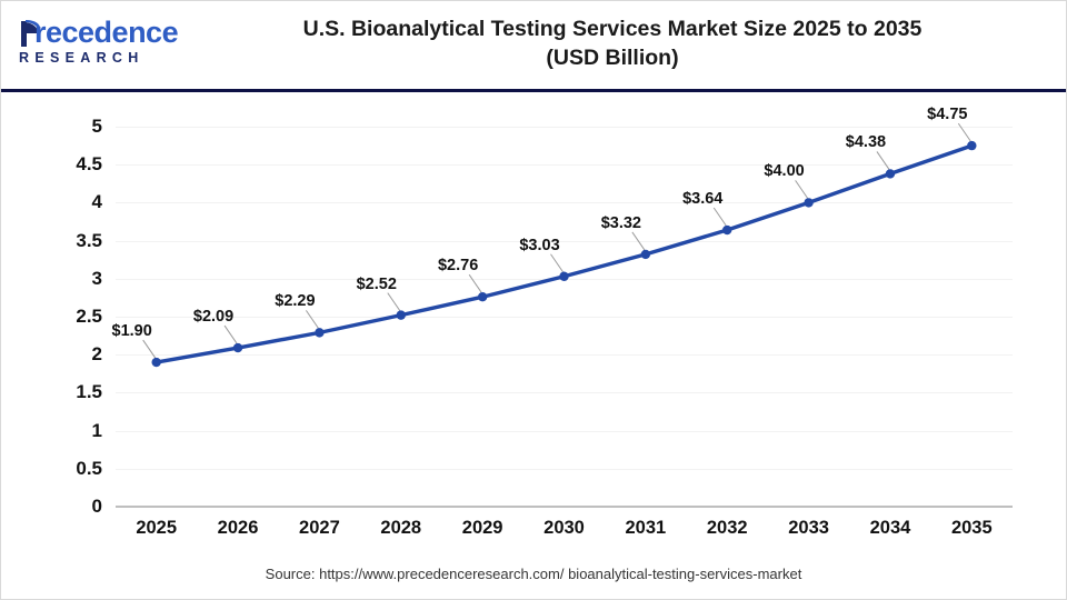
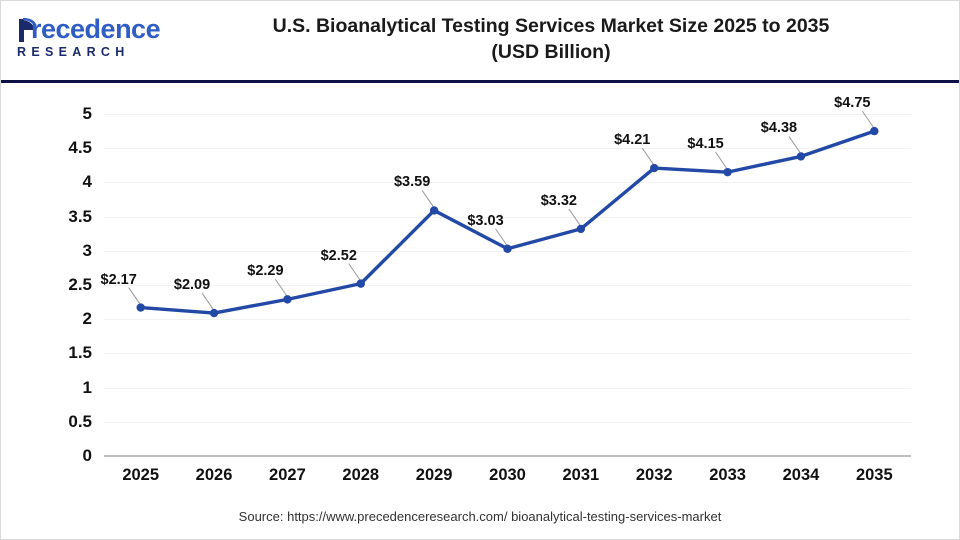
2025: $1.90 -> $2.17
2029: $2.76 -> $3.59
2032: $3.64 -> $4.21
2033: $4.00 -> $4.15
